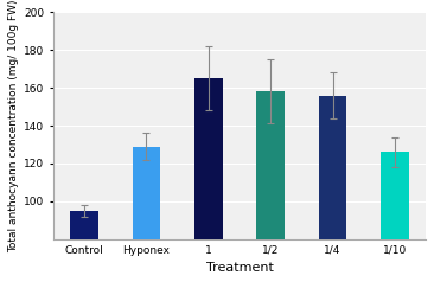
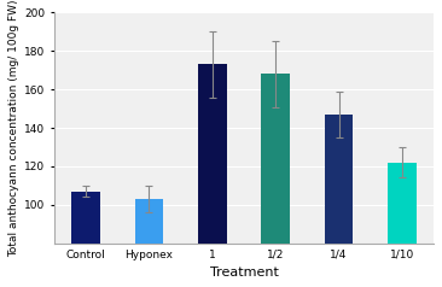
Control: 95 -> 107
Hyponex: 129 -> 103
1: 165 -> 173
1/2: 158 -> 168
1/4: 156 -> 147
1/10: 126 -> 122
